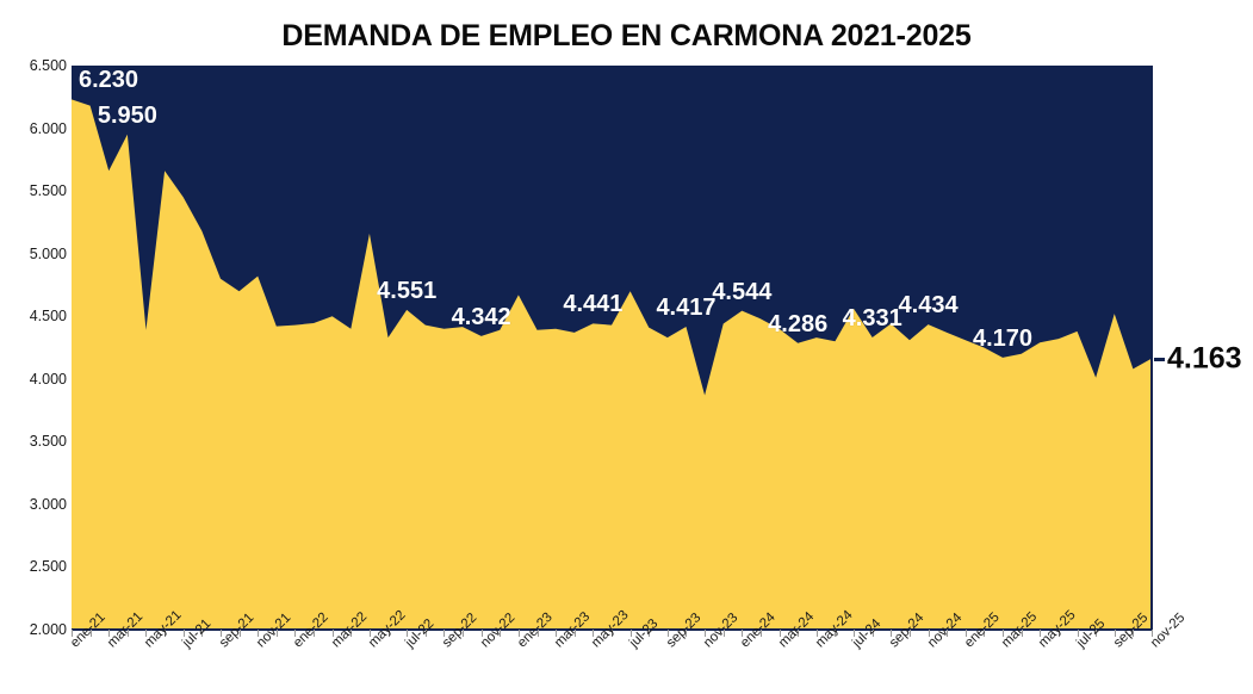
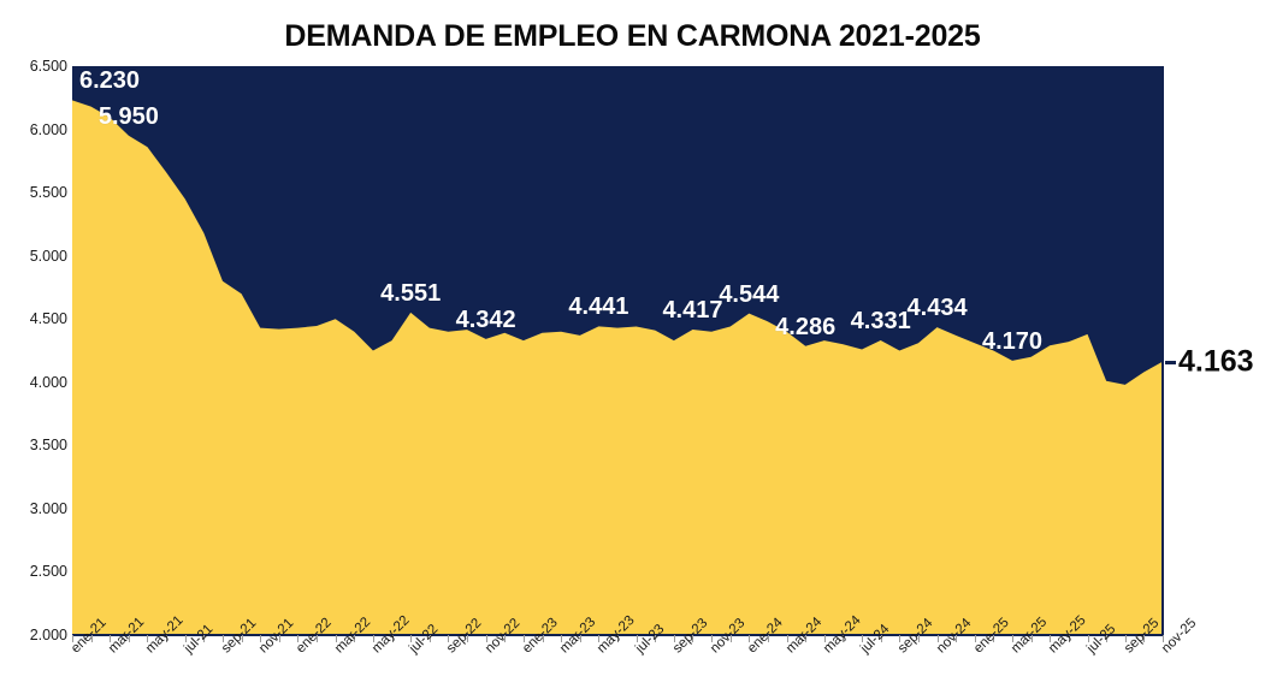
mar-21: 5660 -> 6100
may-21: 4390 -> 5860
nov-21: 4820 -> 4430
may-22: 5160 -> 4250
ene-23: 4670 -> 4330
jul-23: 4700 -> 4440
nov-23: 3870 -> 4400
jul-24: 4560 -> 4260
sep-24: 4440 -> 4250
sep-25: 4520 -> 3980
